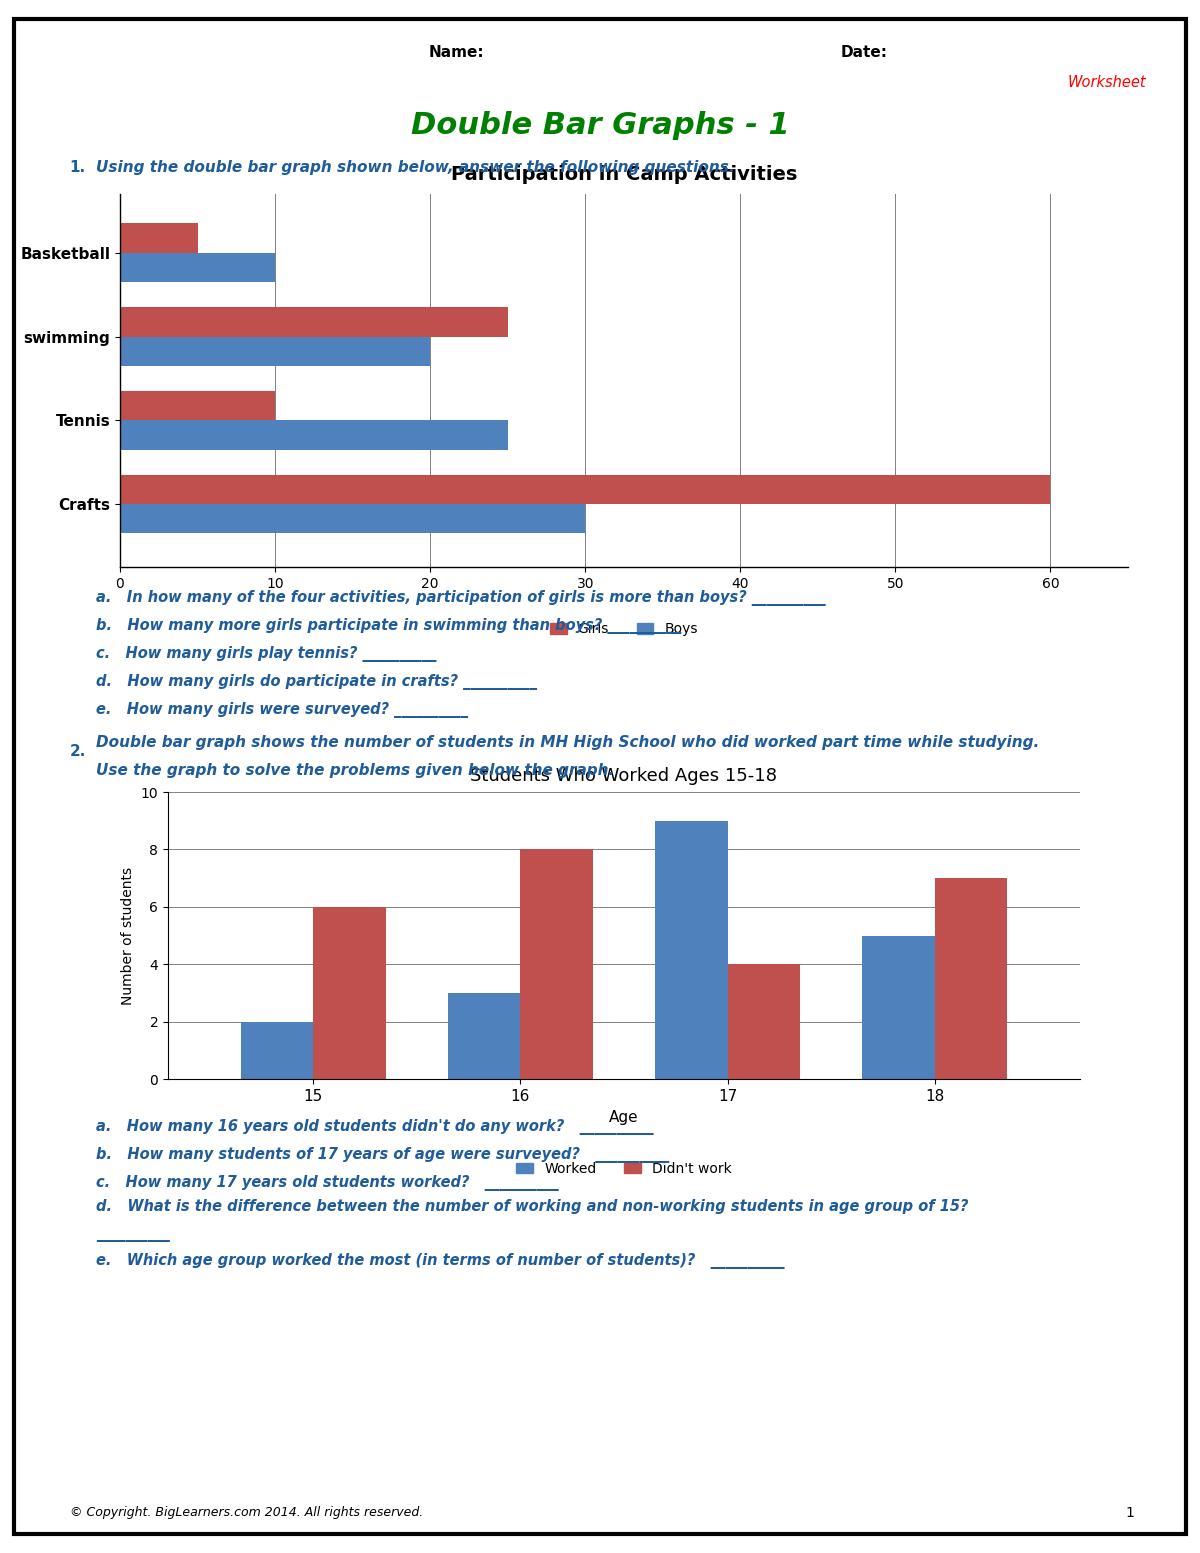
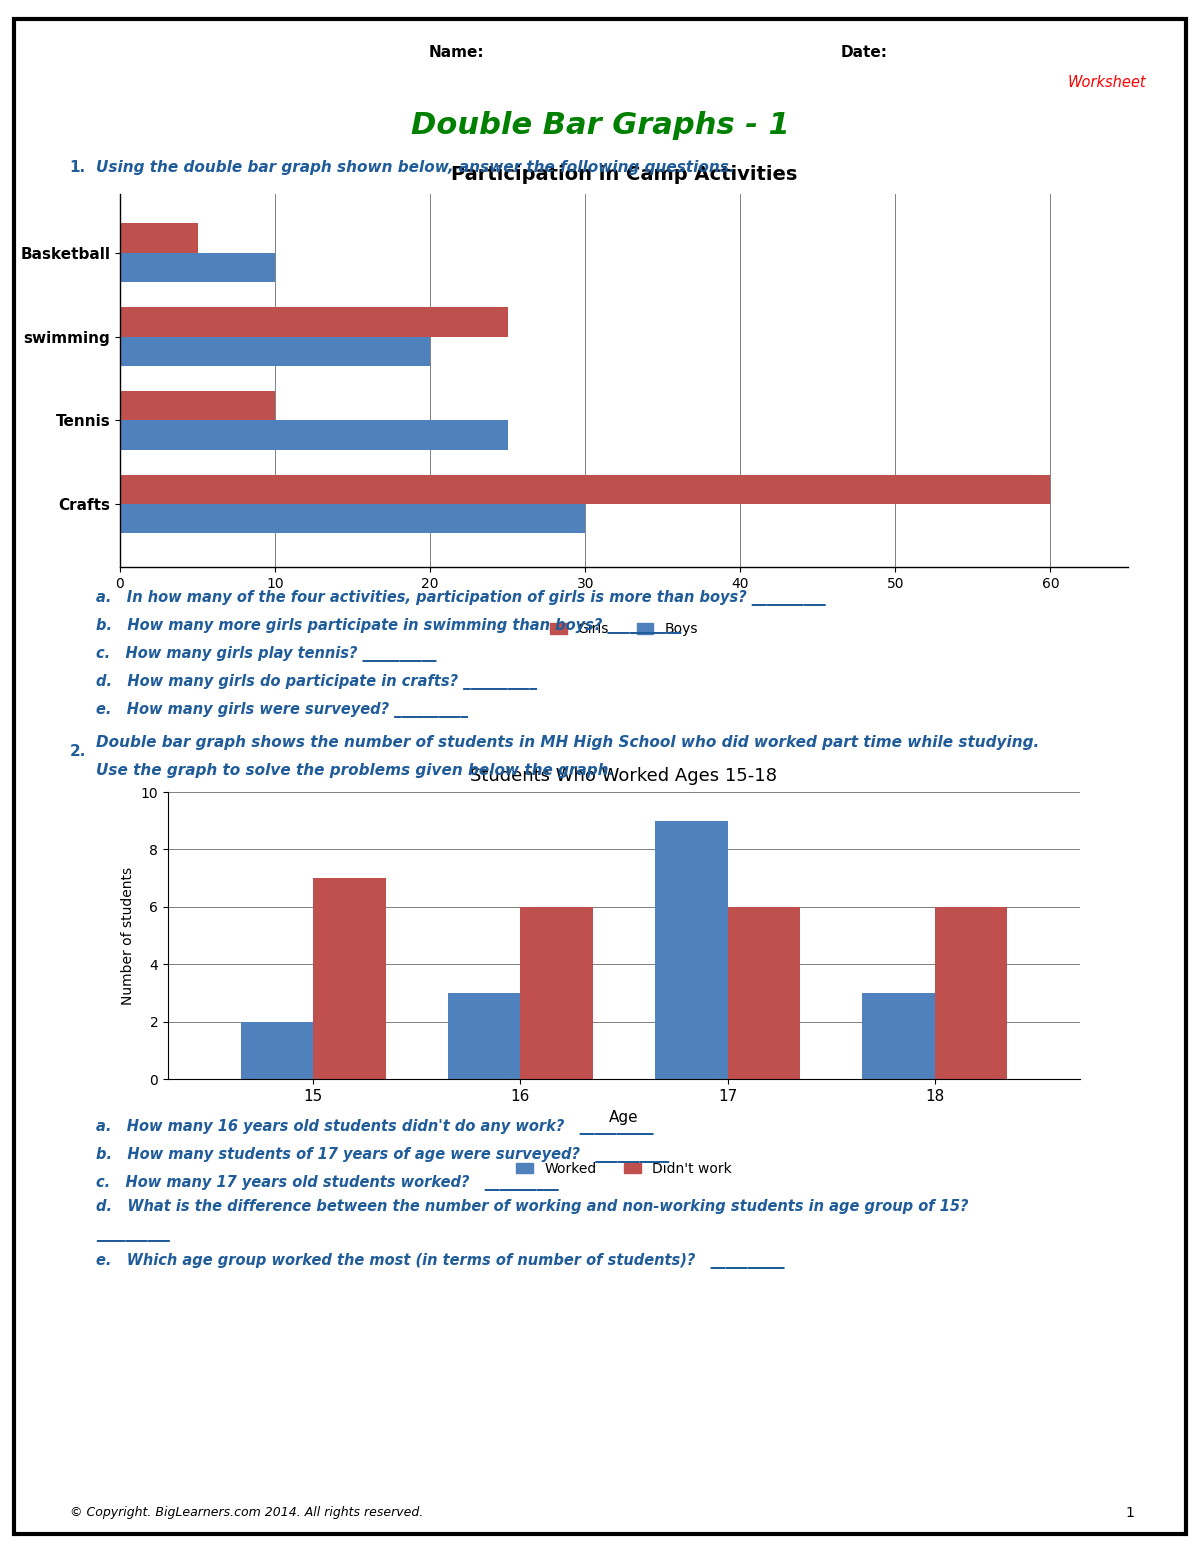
Didn't work/15: 6 -> 7
Didn't work/16: 8 -> 6
Didn't work/17: 4 -> 6
Worked/18: 5 -> 3
Didn't work/18: 7 -> 6
